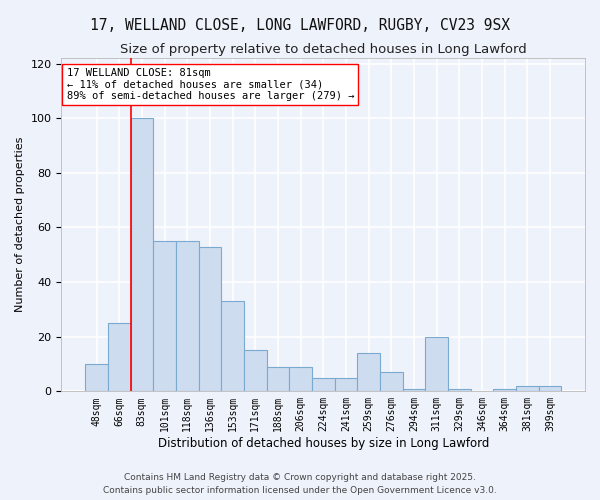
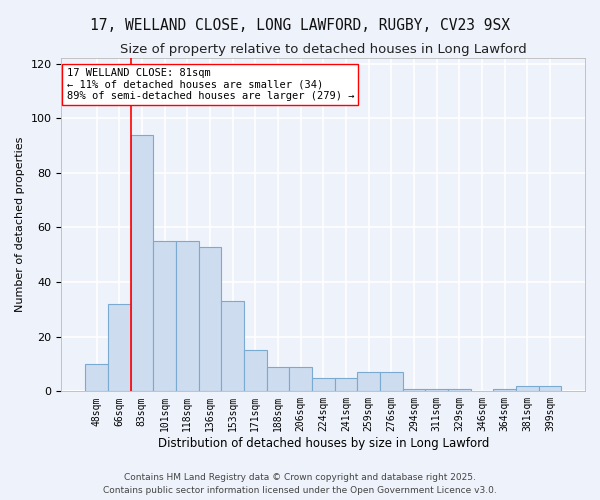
66sqm: 25 -> 32
83sqm: 100 -> 94
259sqm: 14 -> 7
311sqm: 20 -> 1
